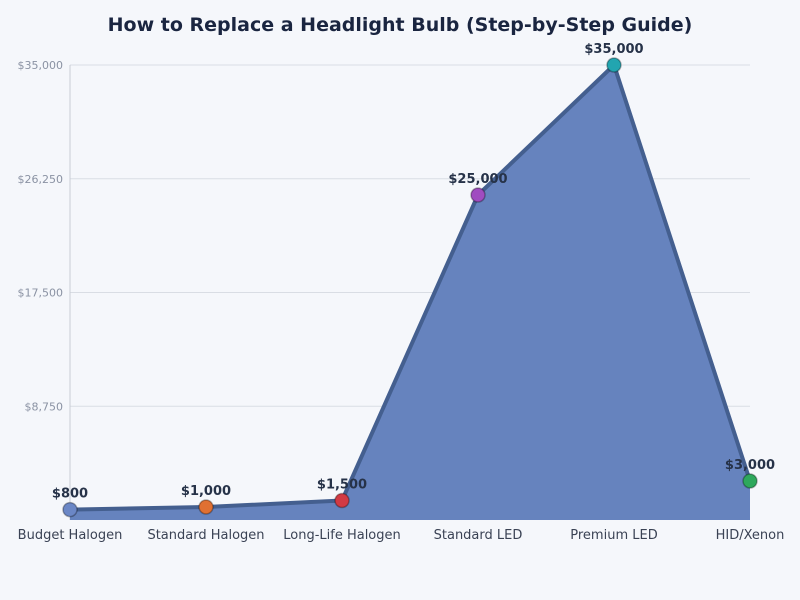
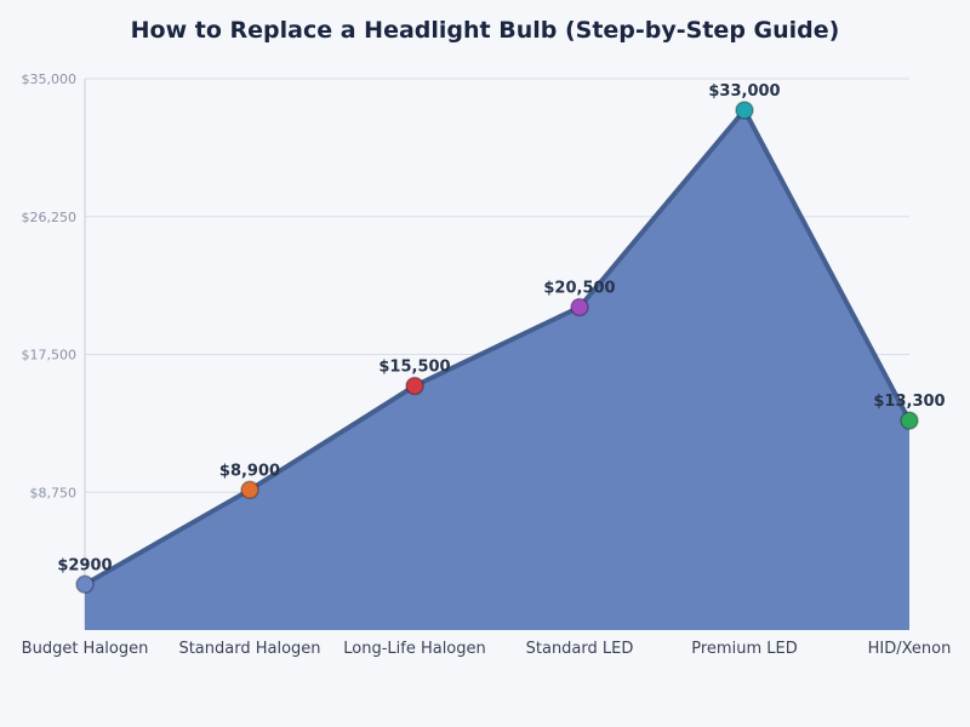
Budget Halogen: $800 -> $2900
Standard Halogen: $1,000 -> $8,900
Long-Life Halogen: $1,500 -> $15,500
Standard LED: $25,000 -> $20,500
Premium LED: $35,000 -> $33,000
HID/Xenon: $3,000 -> $13,300
